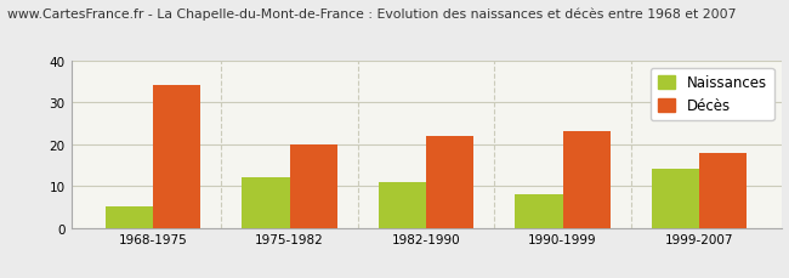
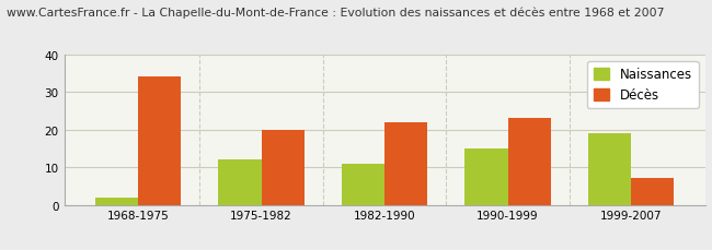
Naissances/1968-1975: 5 -> 2
Naissances/1990-1999: 8 -> 15
Naissances/1999-2007: 14 -> 19
Décès/1999-2007: 18 -> 7
